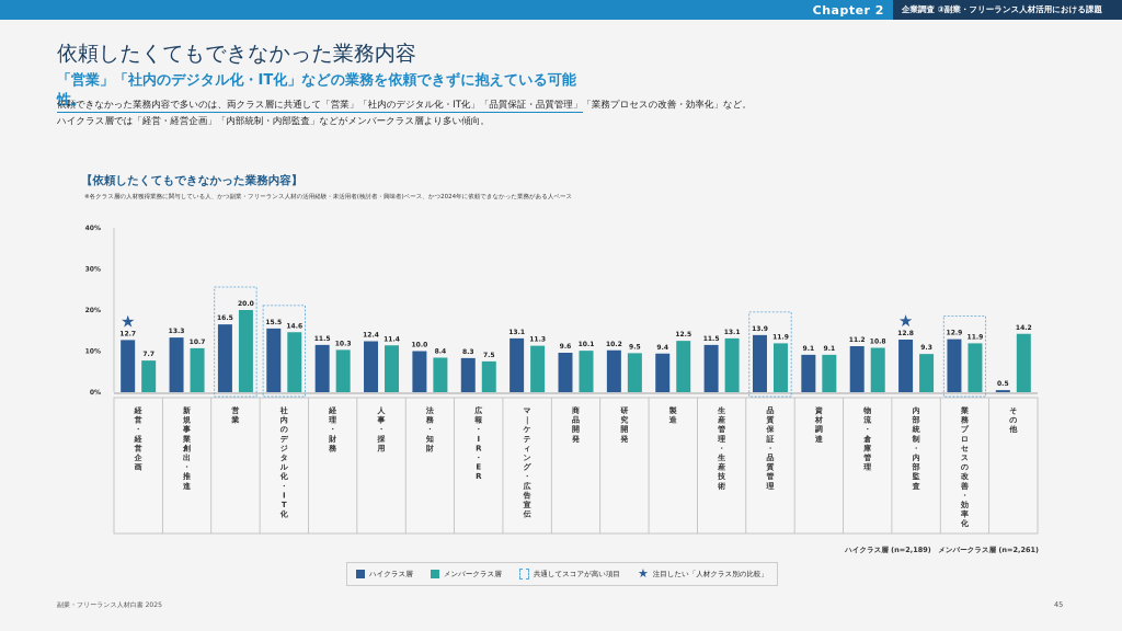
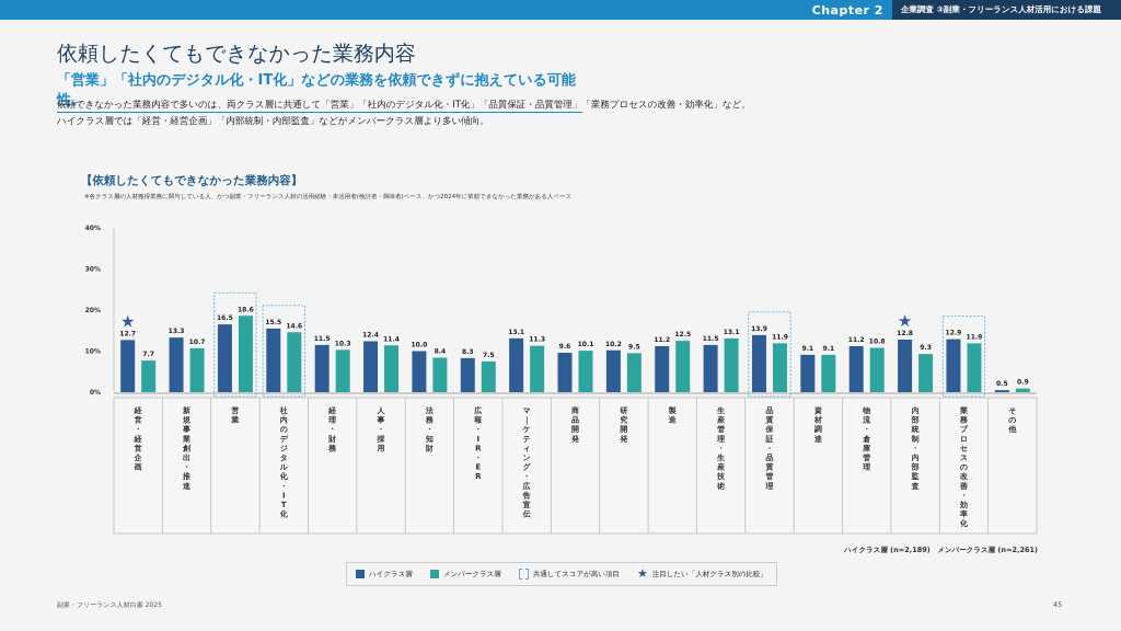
メンバークラス層/営業: 20.0 -> 18.6
ハイクラス層/製造: 9.4 -> 11.2
メンバークラス層/その他: 14.2 -> 0.9
